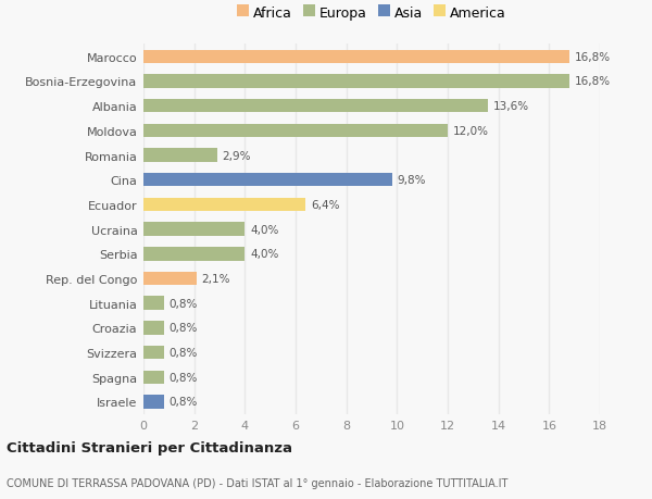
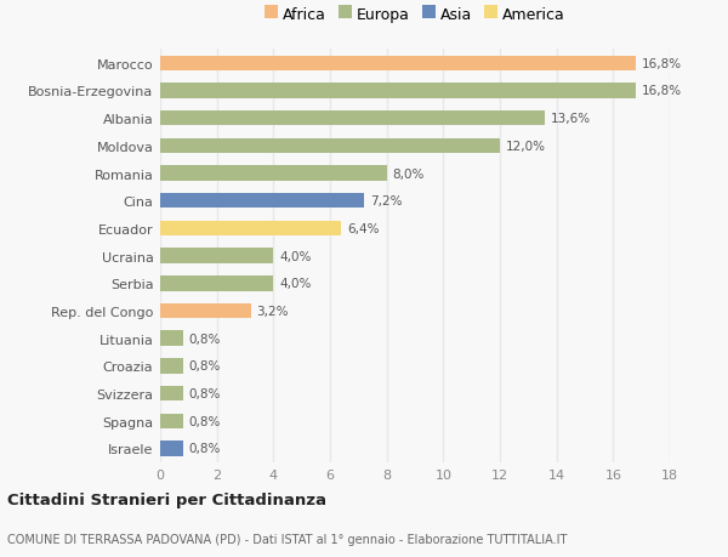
Romania: 2,9% -> 8,0%
Cina: 9,8% -> 7,2%
Rep. del Congo: 2,1% -> 3,2%
